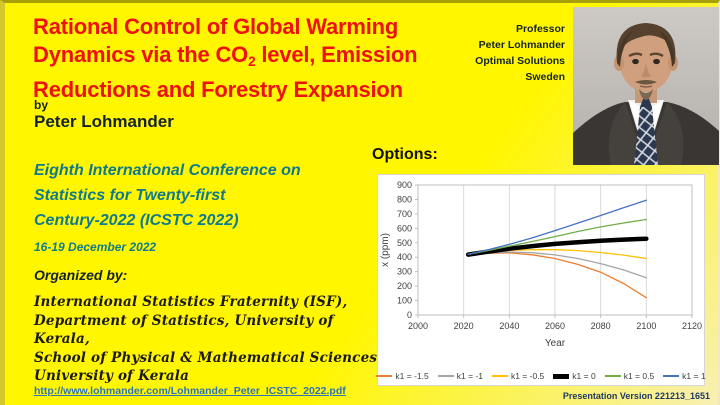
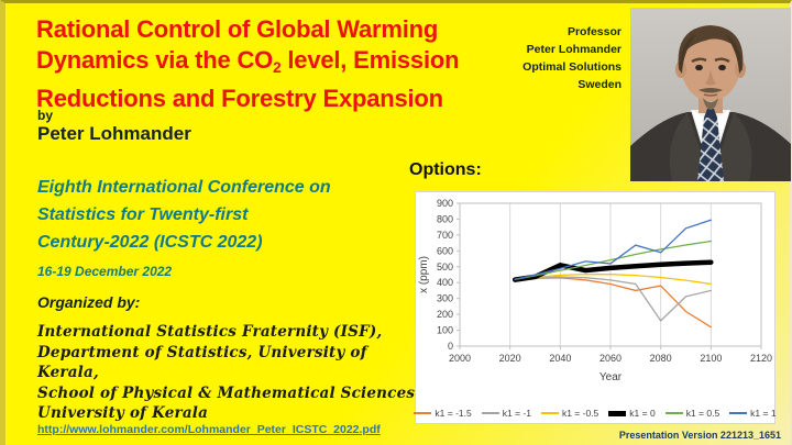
k1 = 0/2040: 460 -> 510
k1 = 1/2060: 580 -> 520
k1 = -1.5/2080: 300 -> 380
k1 = -1/2080: 360 -> 160
k1 = 1/2080: 690 -> 590
k1 = -1/2100: 260 -> 350
